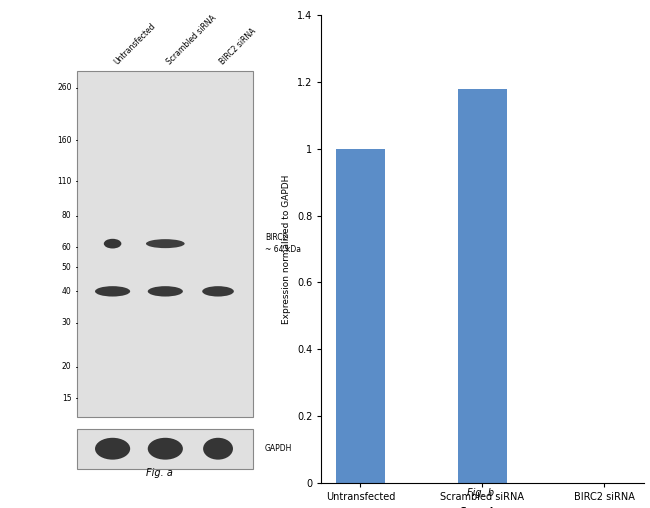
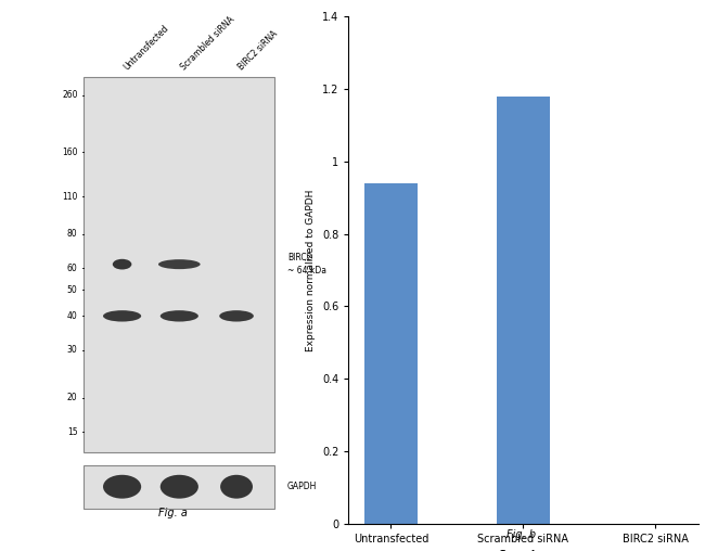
Untransfected: 1.00 -> 0.94
